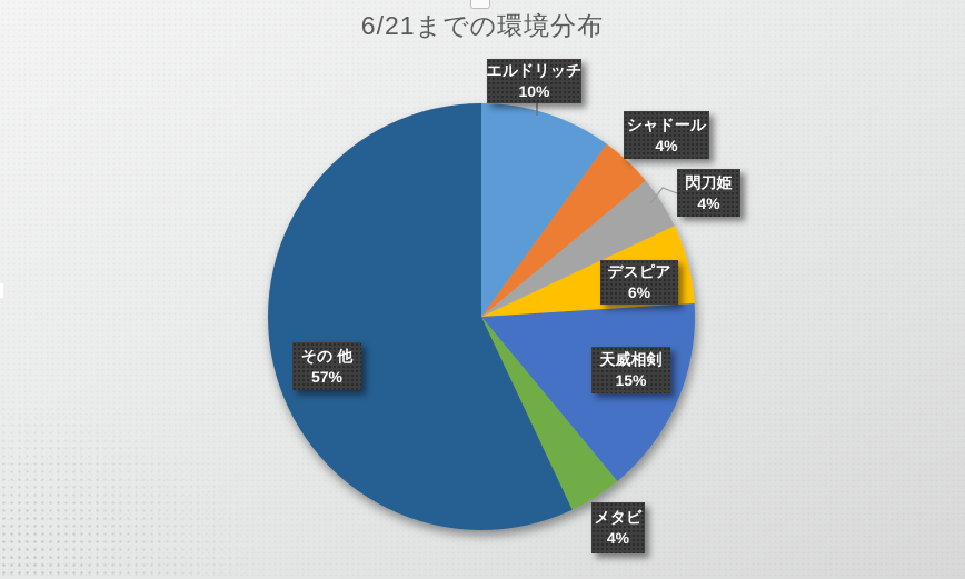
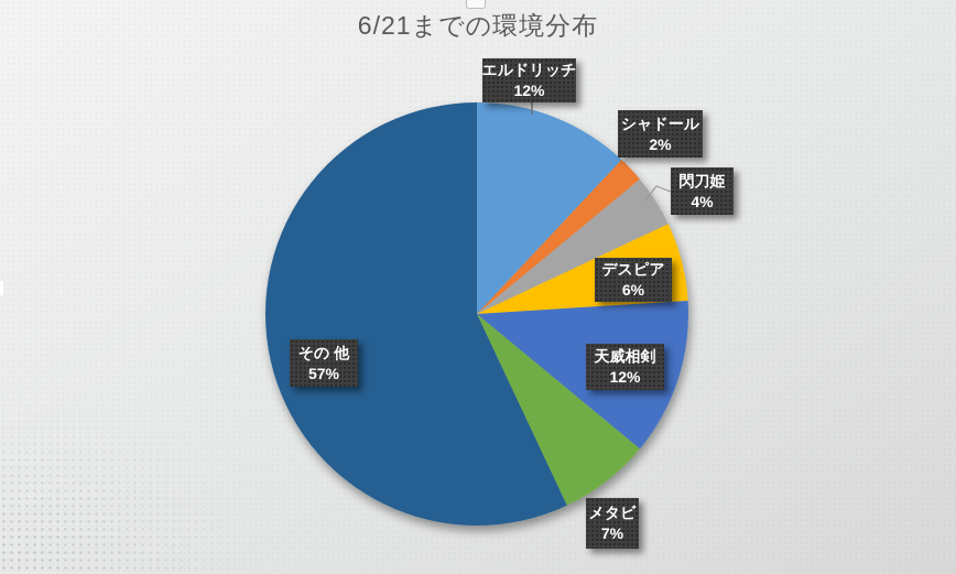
エルドリッチ: 10% -> 12%
シャドール: 4% -> 2%
天威相剣: 15% -> 12%
メタビ: 4% -> 7%
